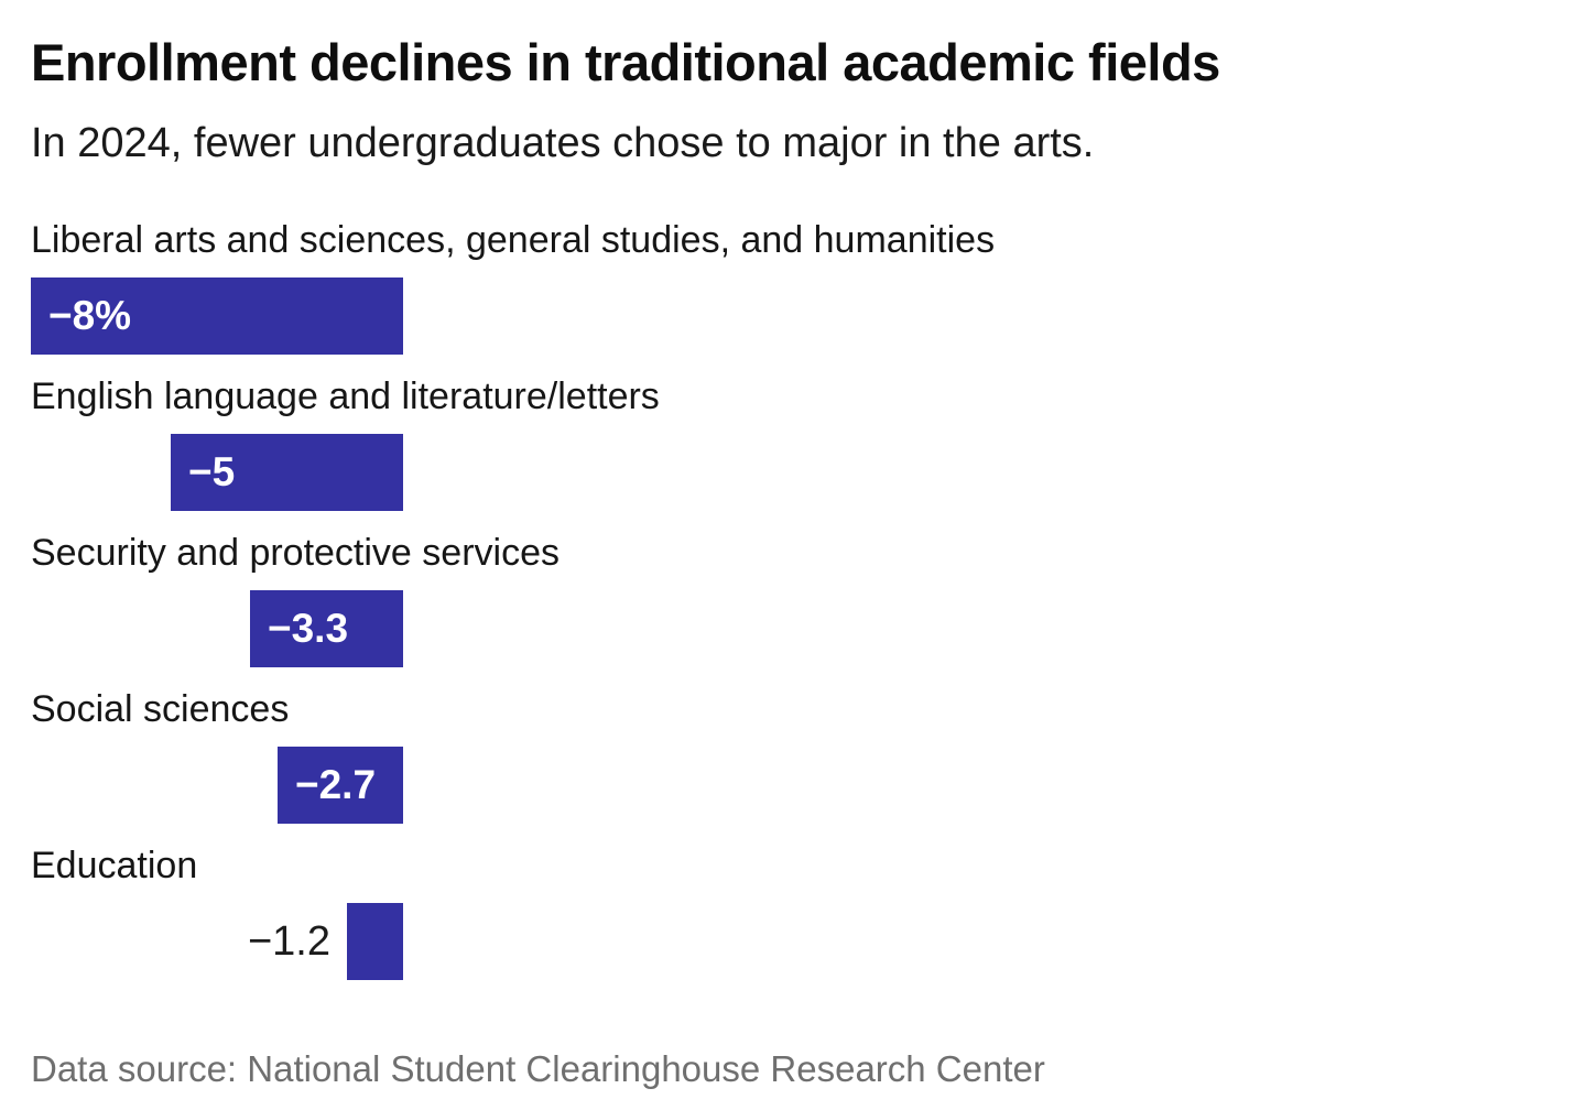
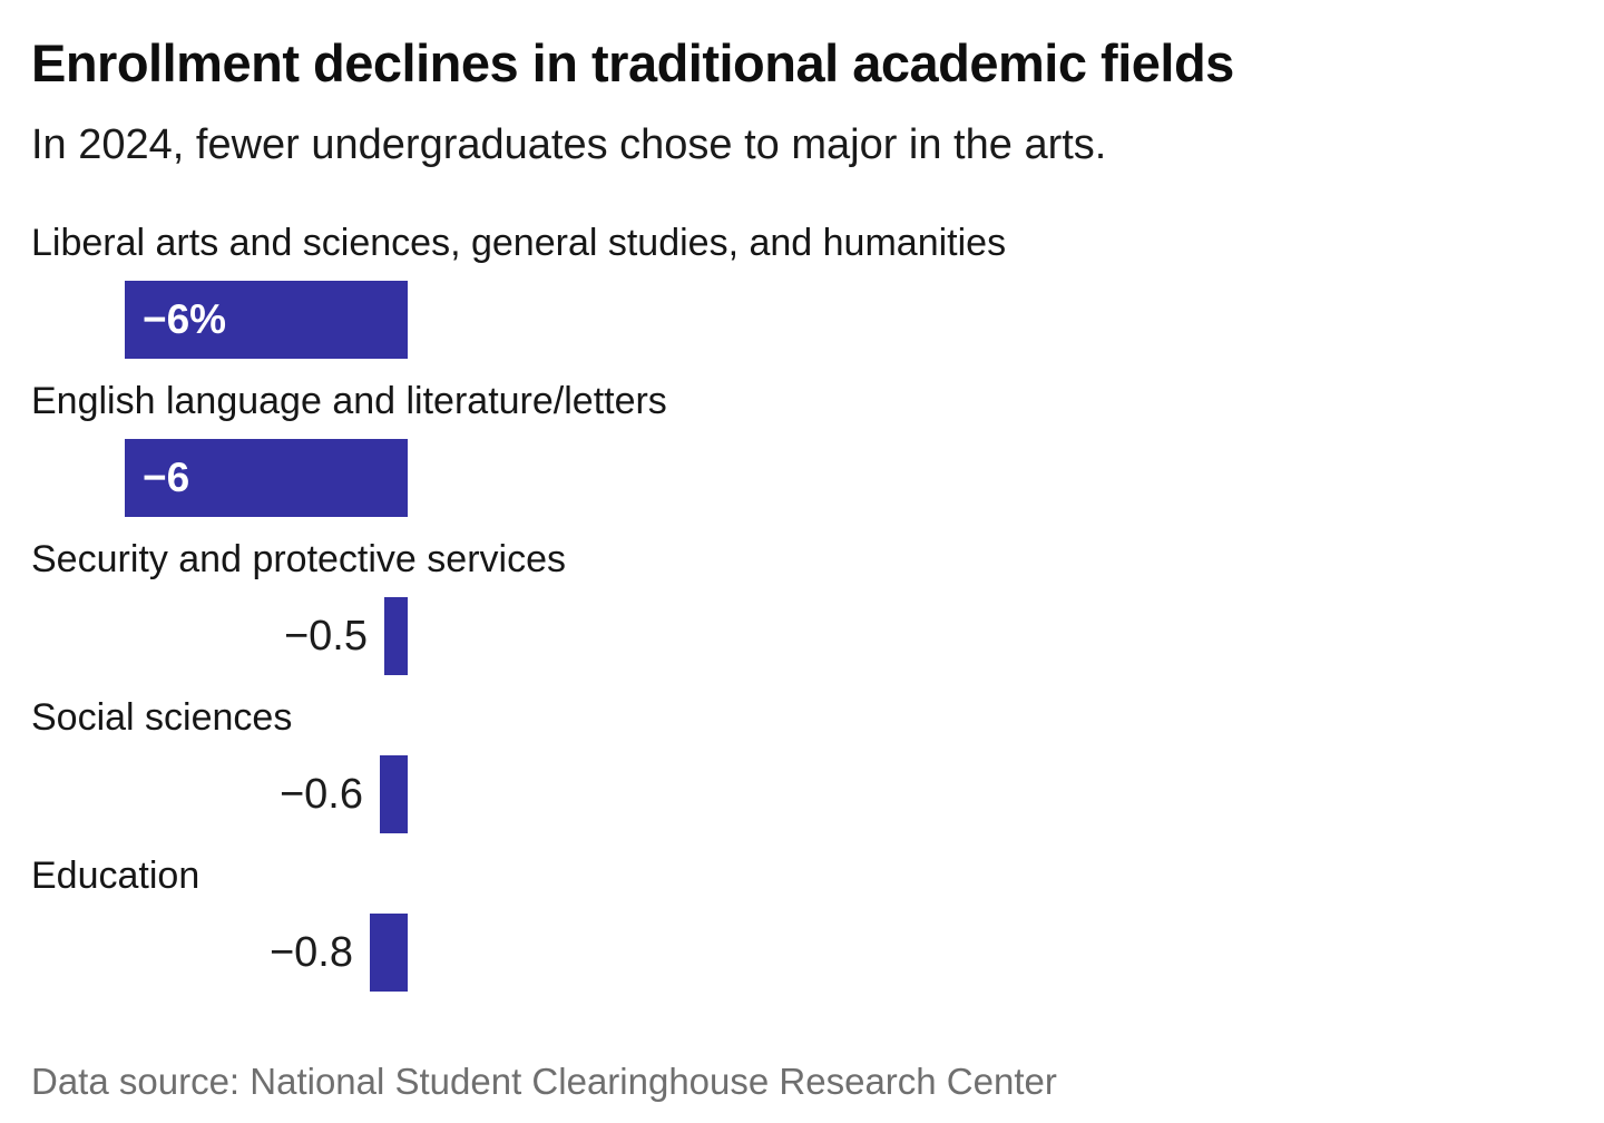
Liberal arts and sciences, general studies, and humanities: −8% -> −6%
English language and literature/letters: −5 -> −6
Security and protective services: −3.3 -> −0.5
Social sciences: −2.7 -> −0.6
Education: −1.2 -> −0.8
